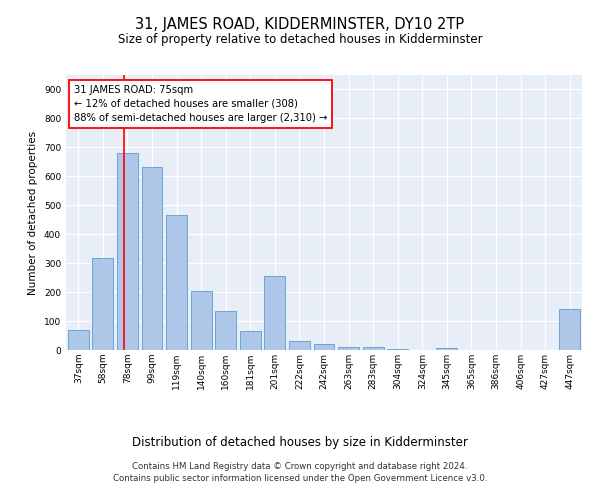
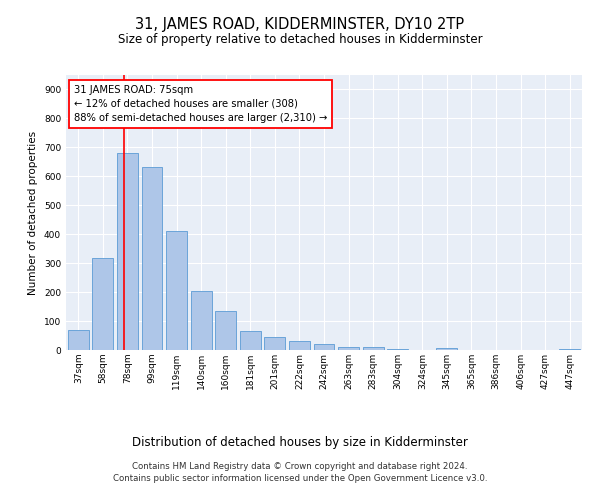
119sqm: 465 -> 412
201sqm: 255 -> 46
447sqm: 140 -> 5
